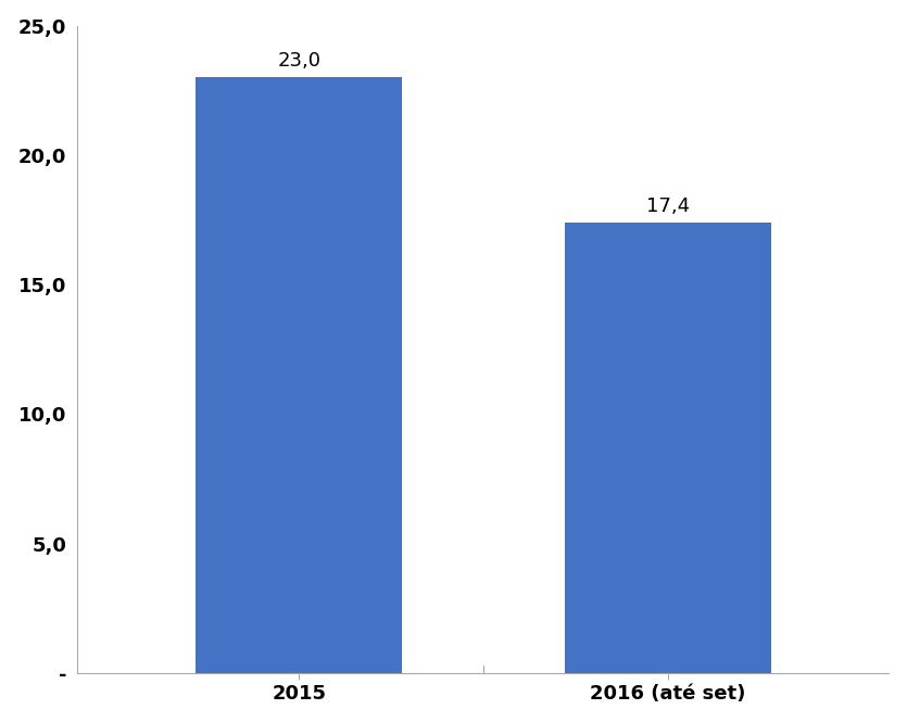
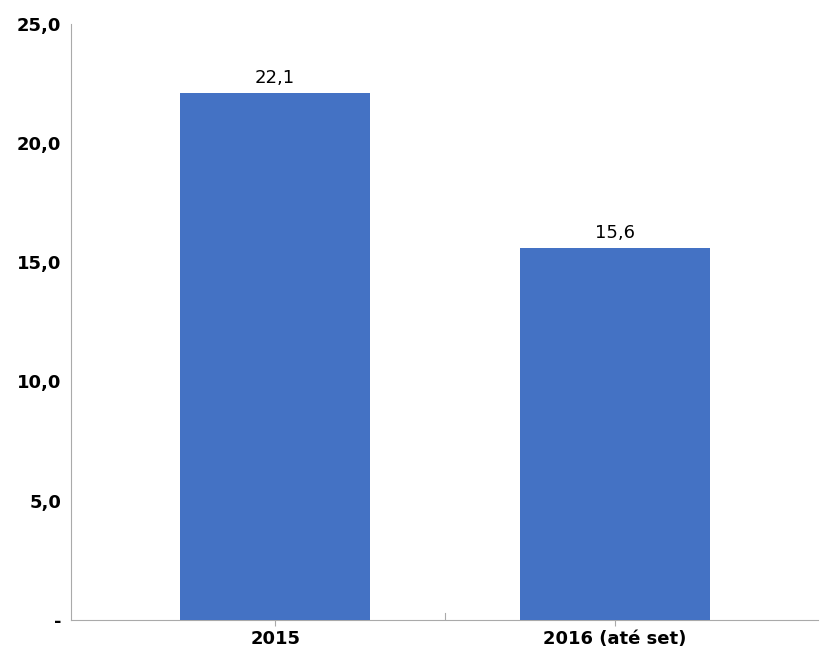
2015: 23,0 -> 22,1
2016 (até set): 17,4 -> 15,6
